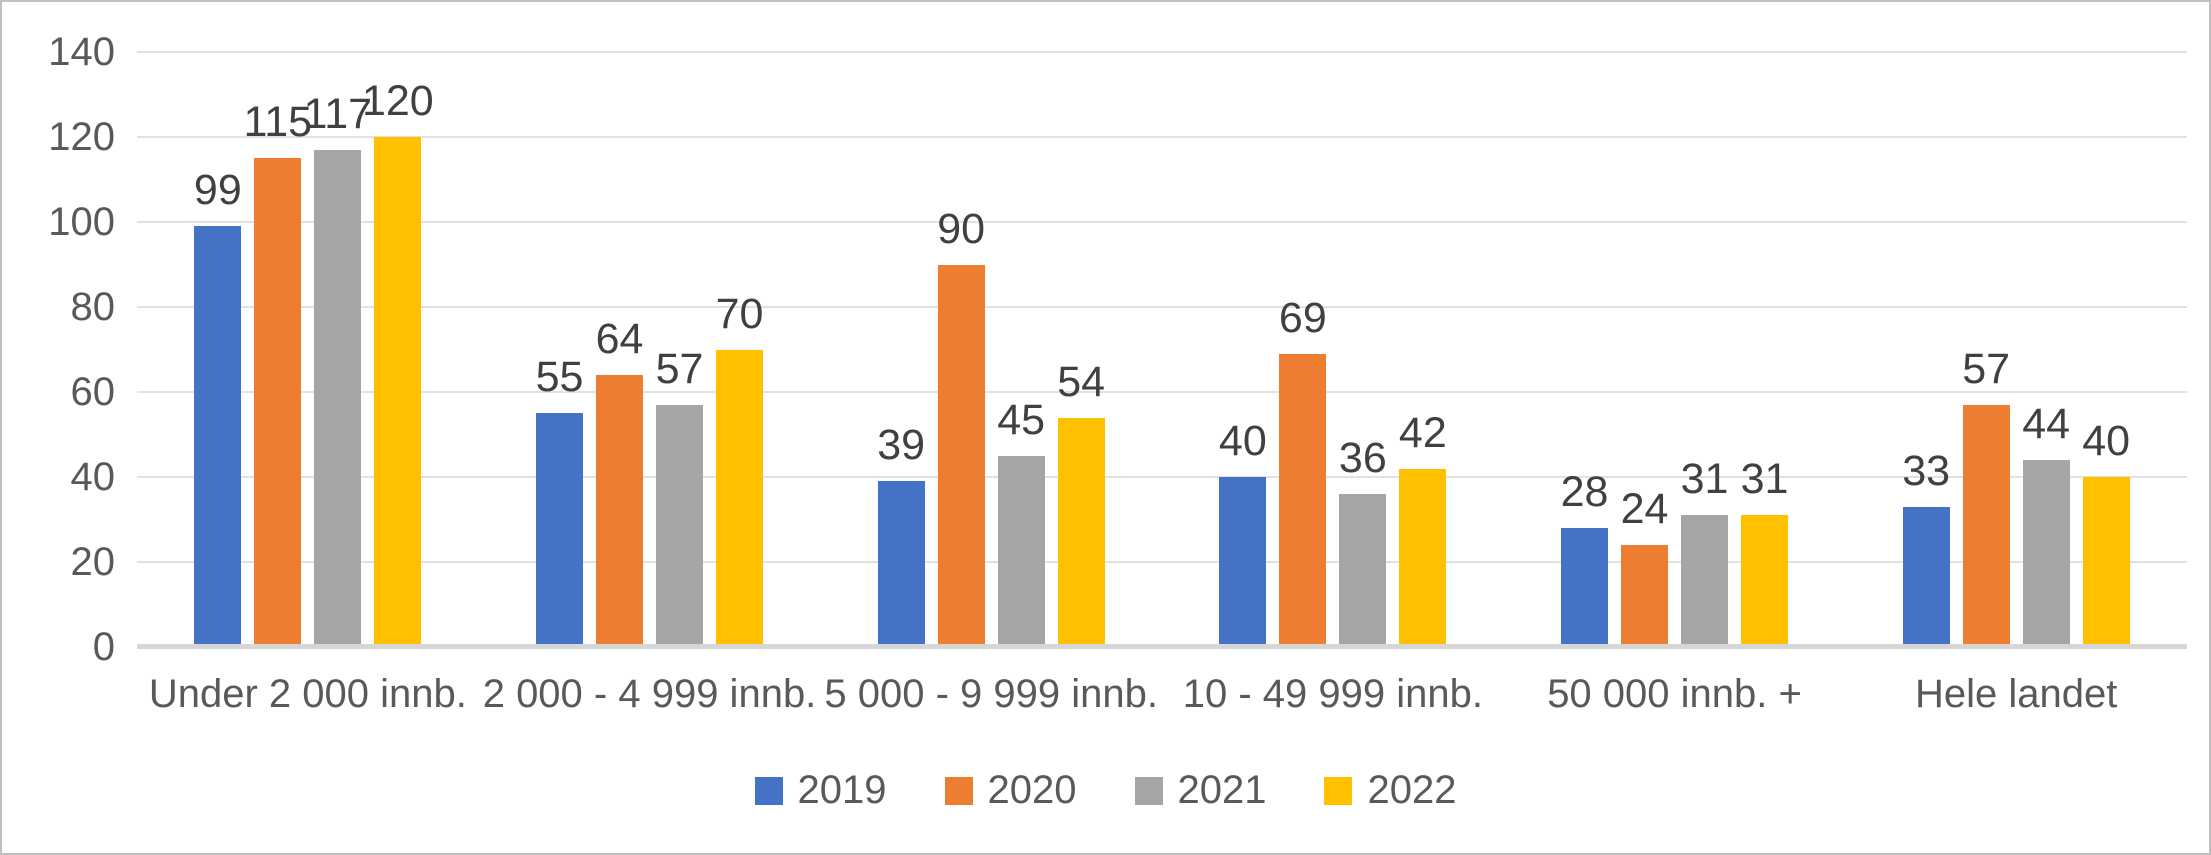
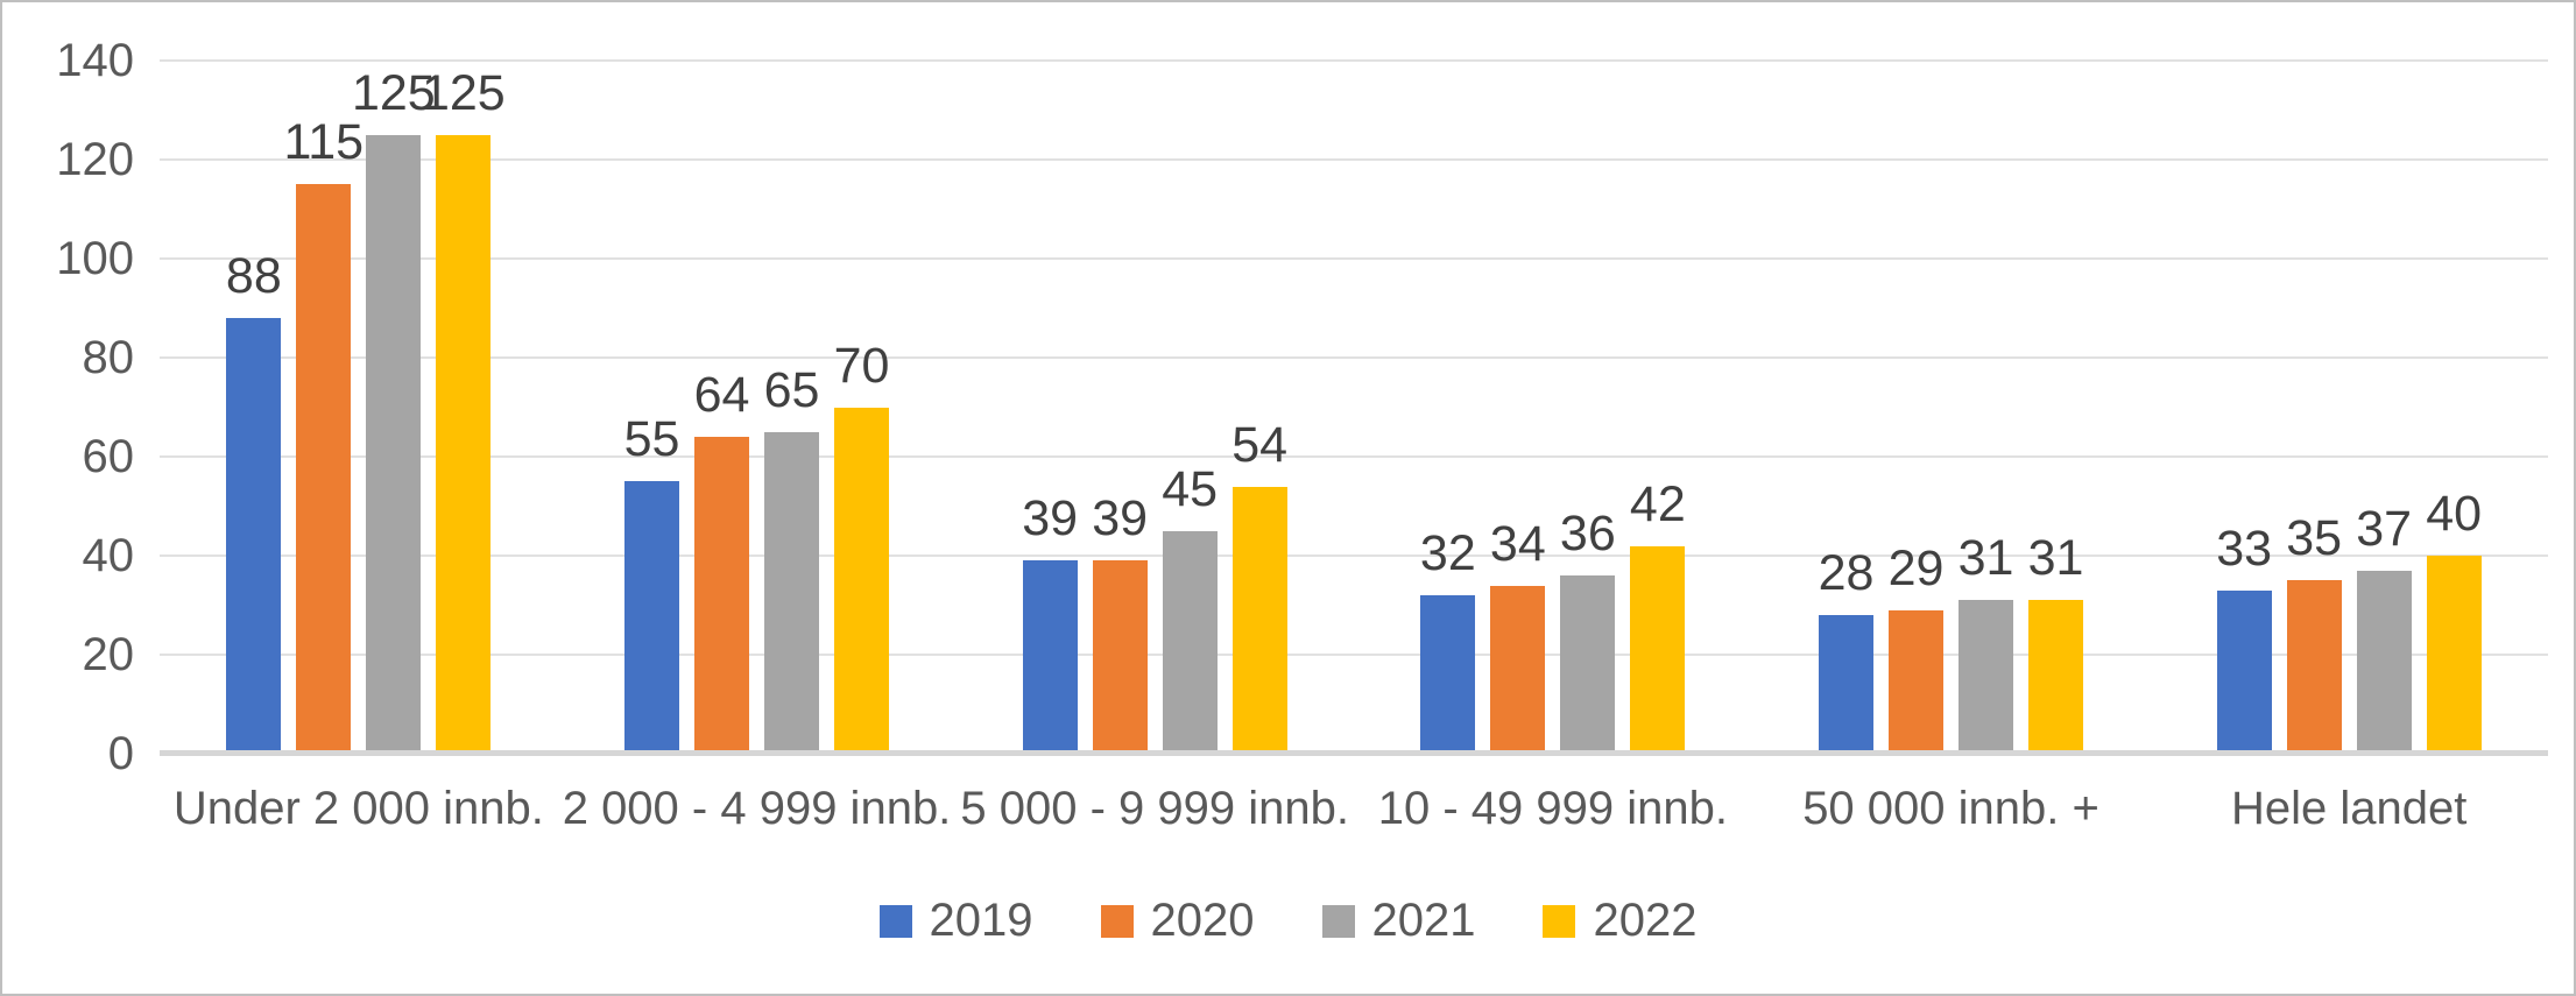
2019/Under 2 000 innb.: 99 -> 88
2021/Under 2 000 innb.: 117 -> 125
2022/Under 2 000 innb.: 120 -> 125
2021/2 000 - 4 999 innb.: 57 -> 65
2020/5 000 - 9 999 innb.: 90 -> 39
2019/10 - 49 999 innb.: 40 -> 32
2020/10 - 49 999 innb.: 69 -> 34
2020/50 000 innb. +: 24 -> 29
2020/Hele landet: 57 -> 35
2021/Hele landet: 44 -> 37
